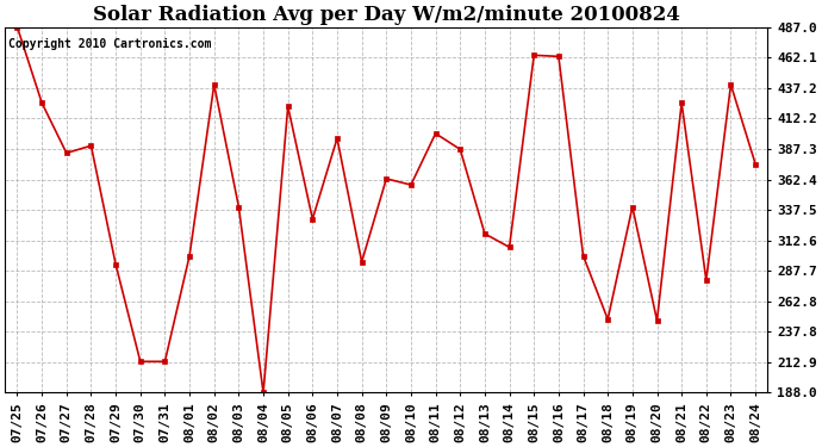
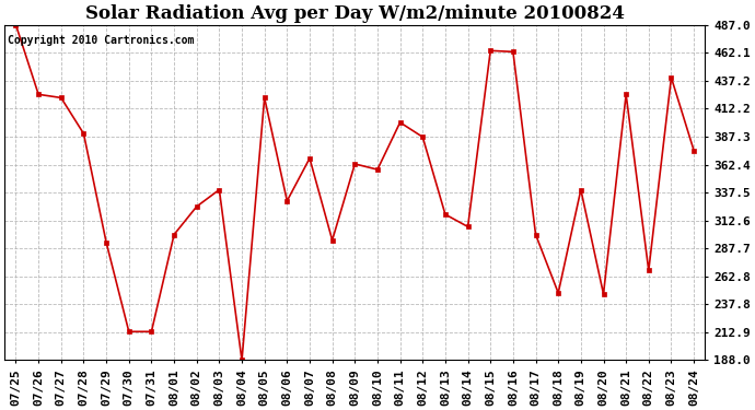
07/27: 384 -> 422
08/02: 440 -> 325
08/07: 396 -> 368
08/22: 280 -> 268
